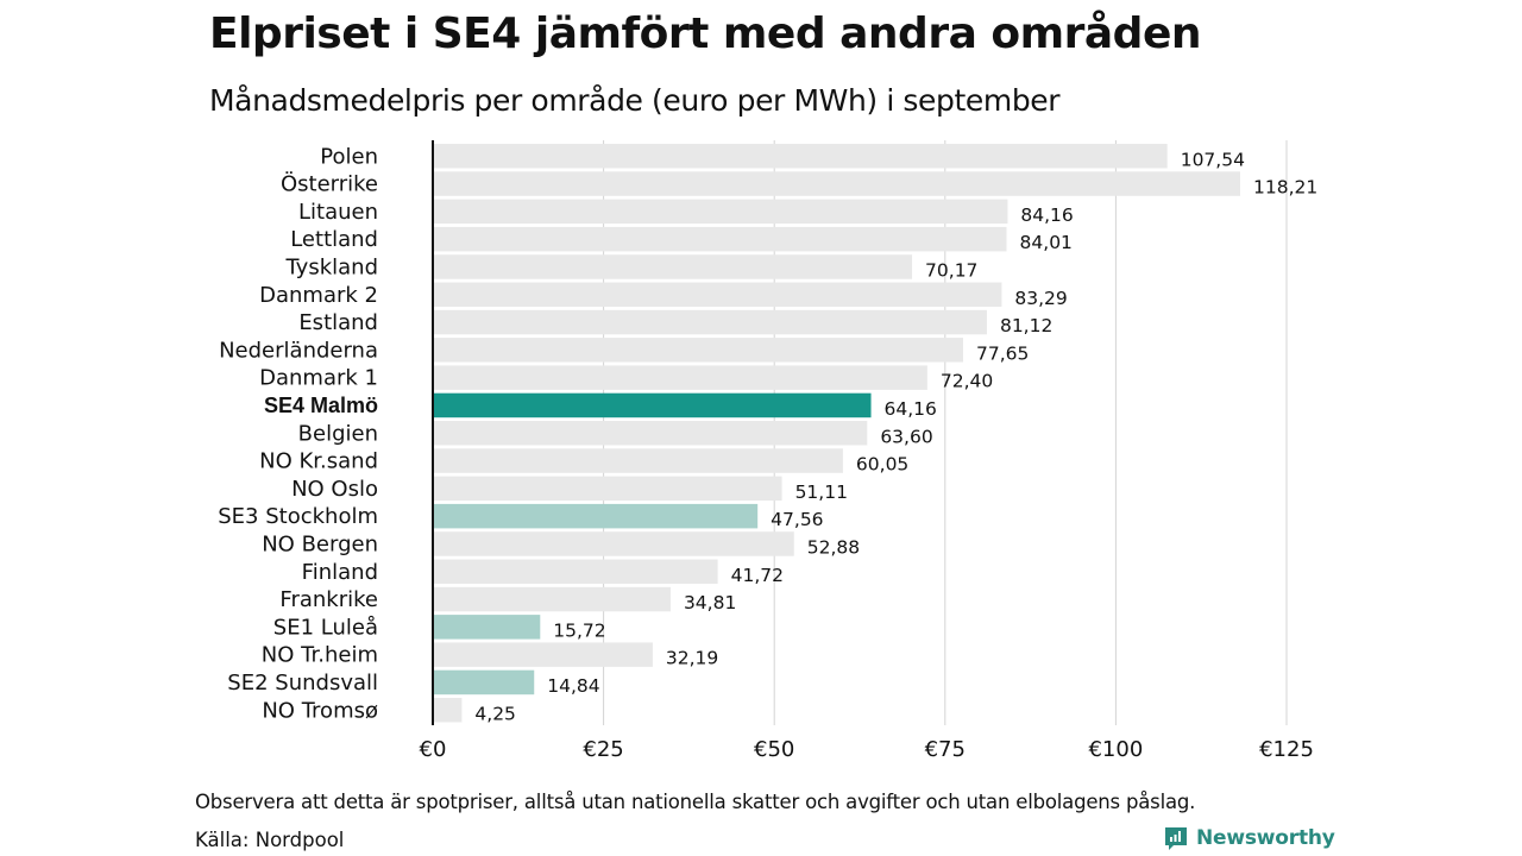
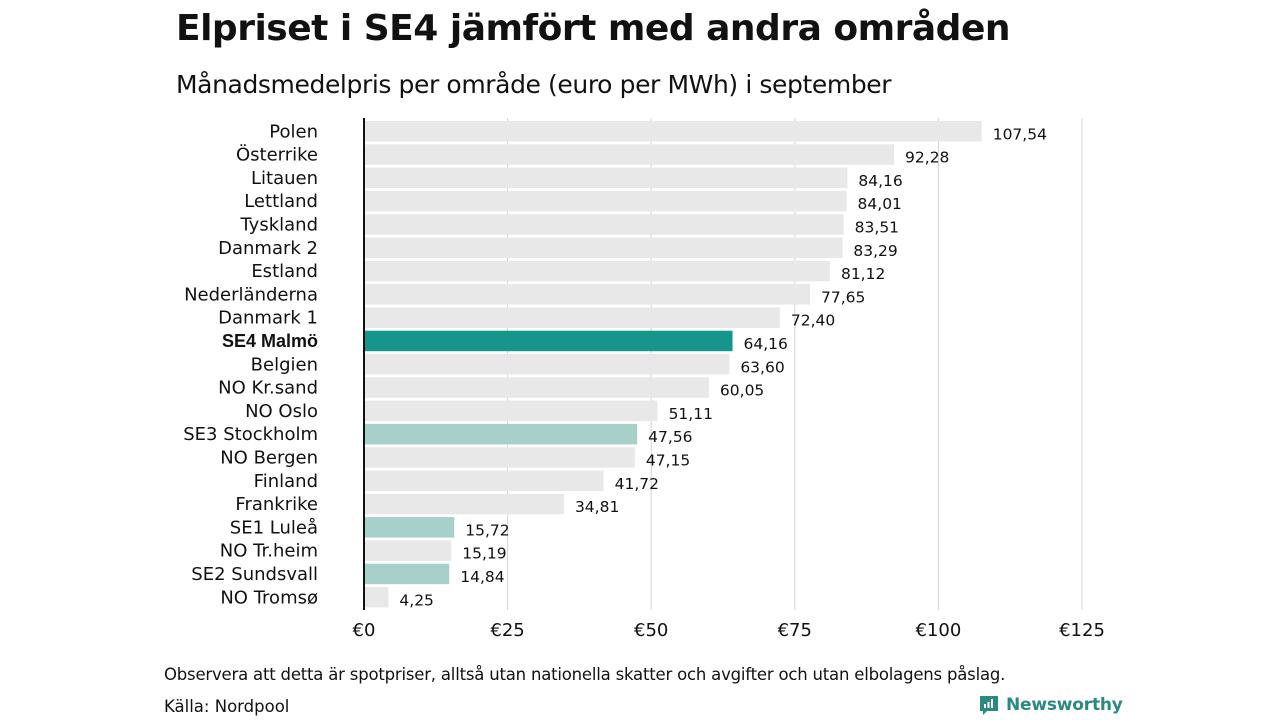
Österrike: 118,21 -> 92,28
Tyskland: 70,17 -> 83,51
NO Bergen: 52,88 -> 47,15
NO Tr.heim: 32,19 -> 15,19
